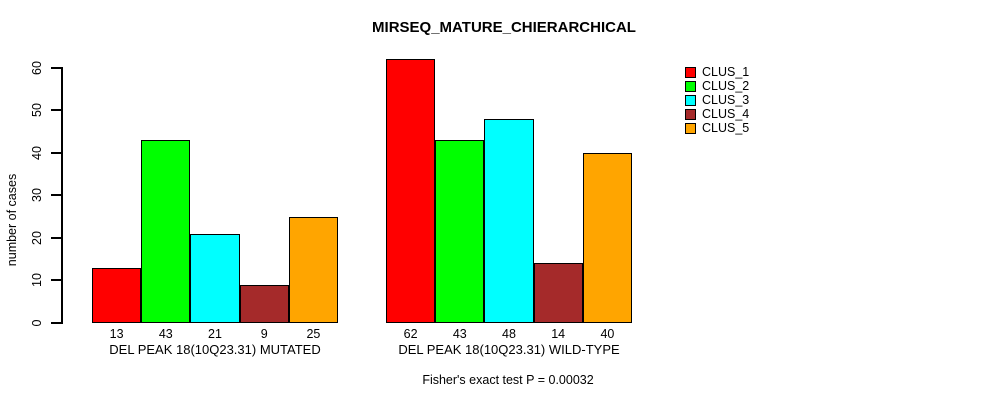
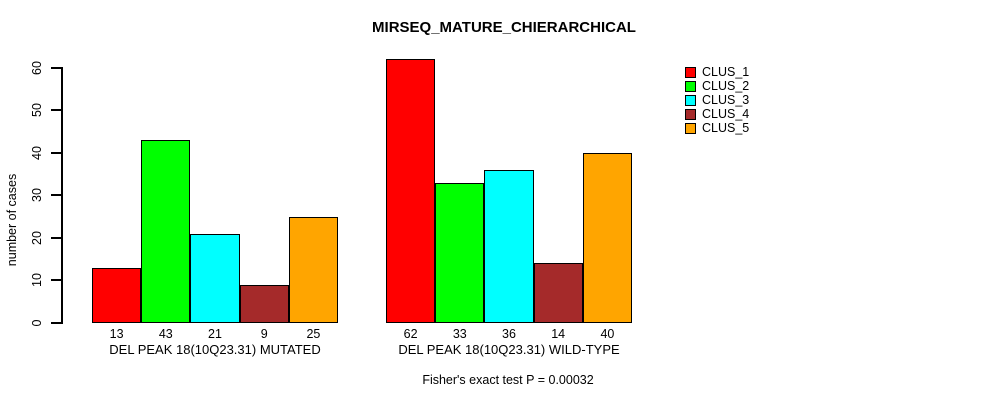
CLUS_2/DEL PEAK 18(10Q23.31) WILD-TYPE: 43 -> 33
CLUS_3/DEL PEAK 18(10Q23.31) WILD-TYPE: 48 -> 36
